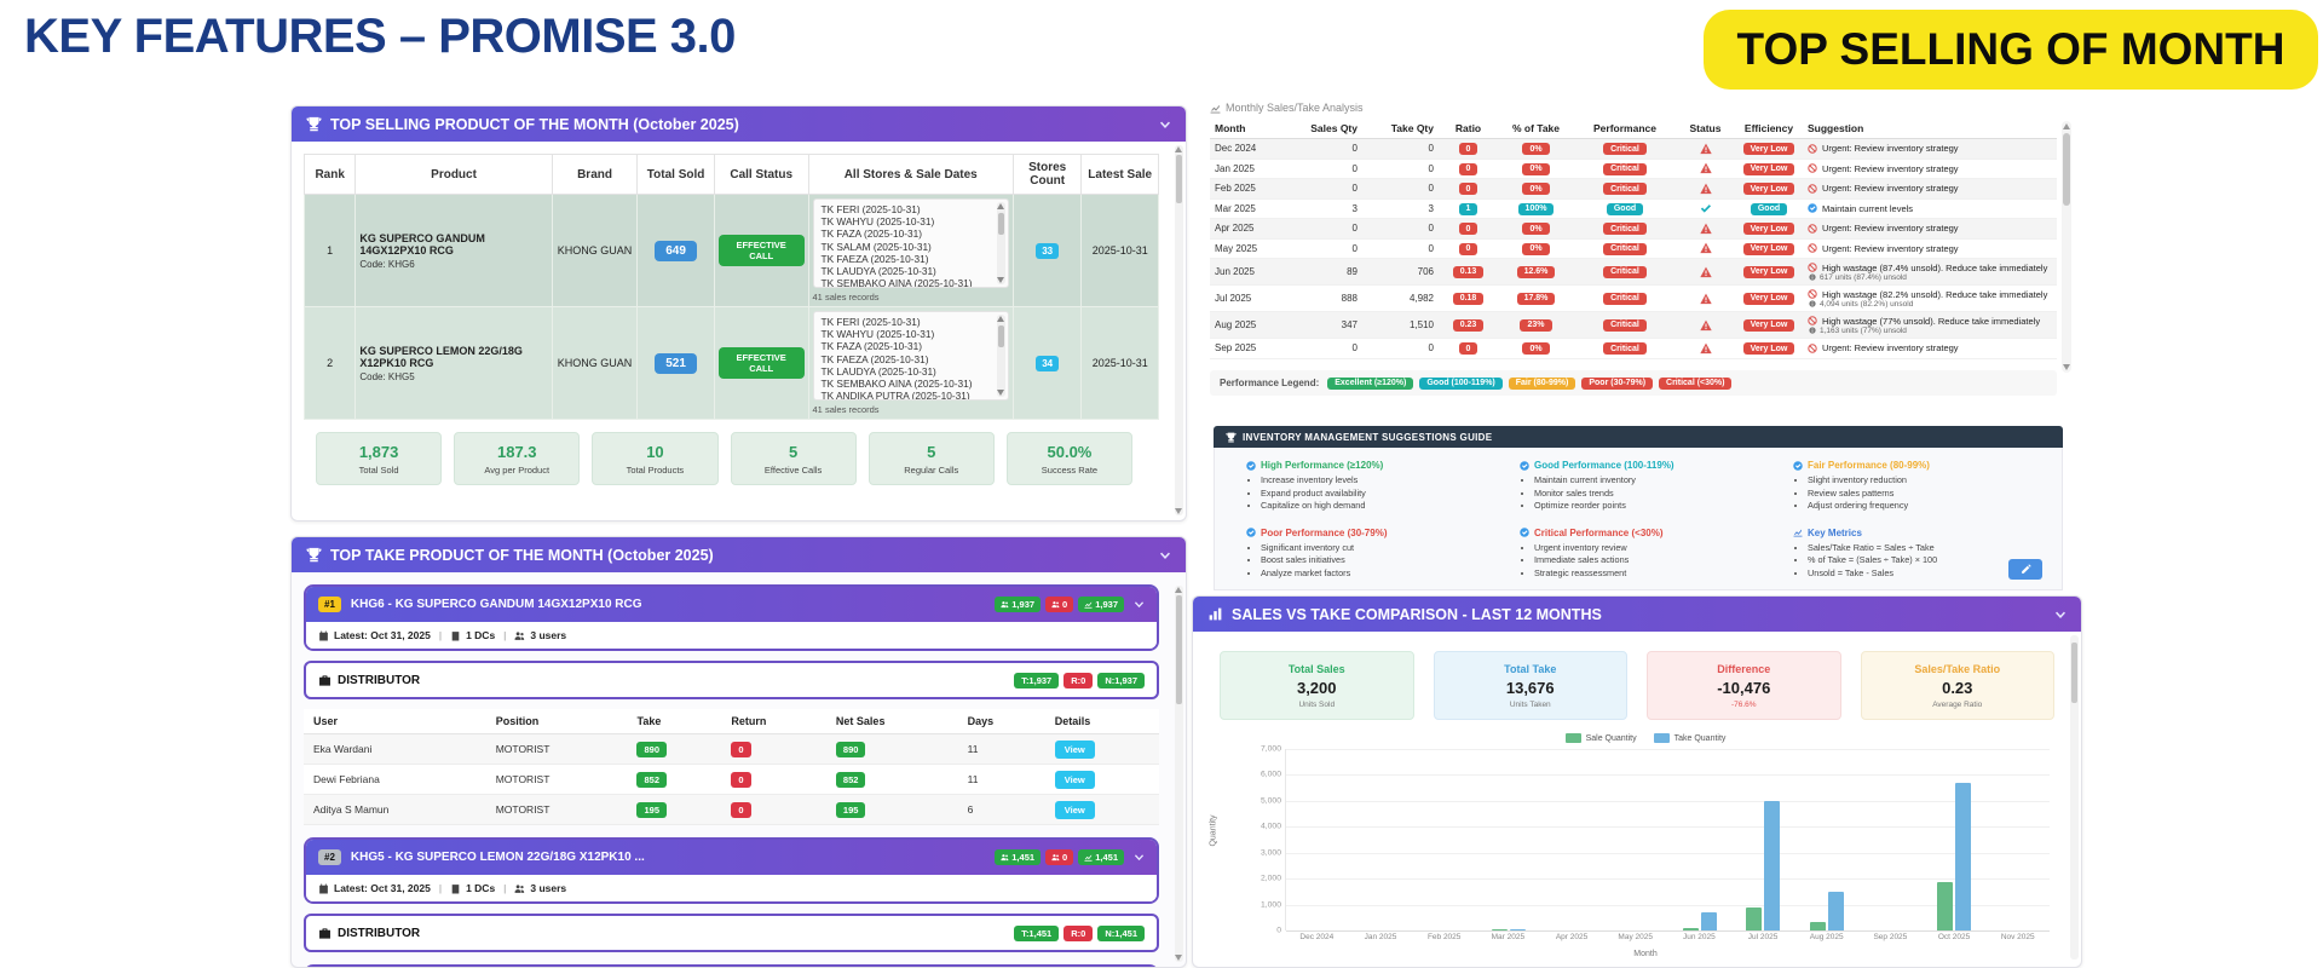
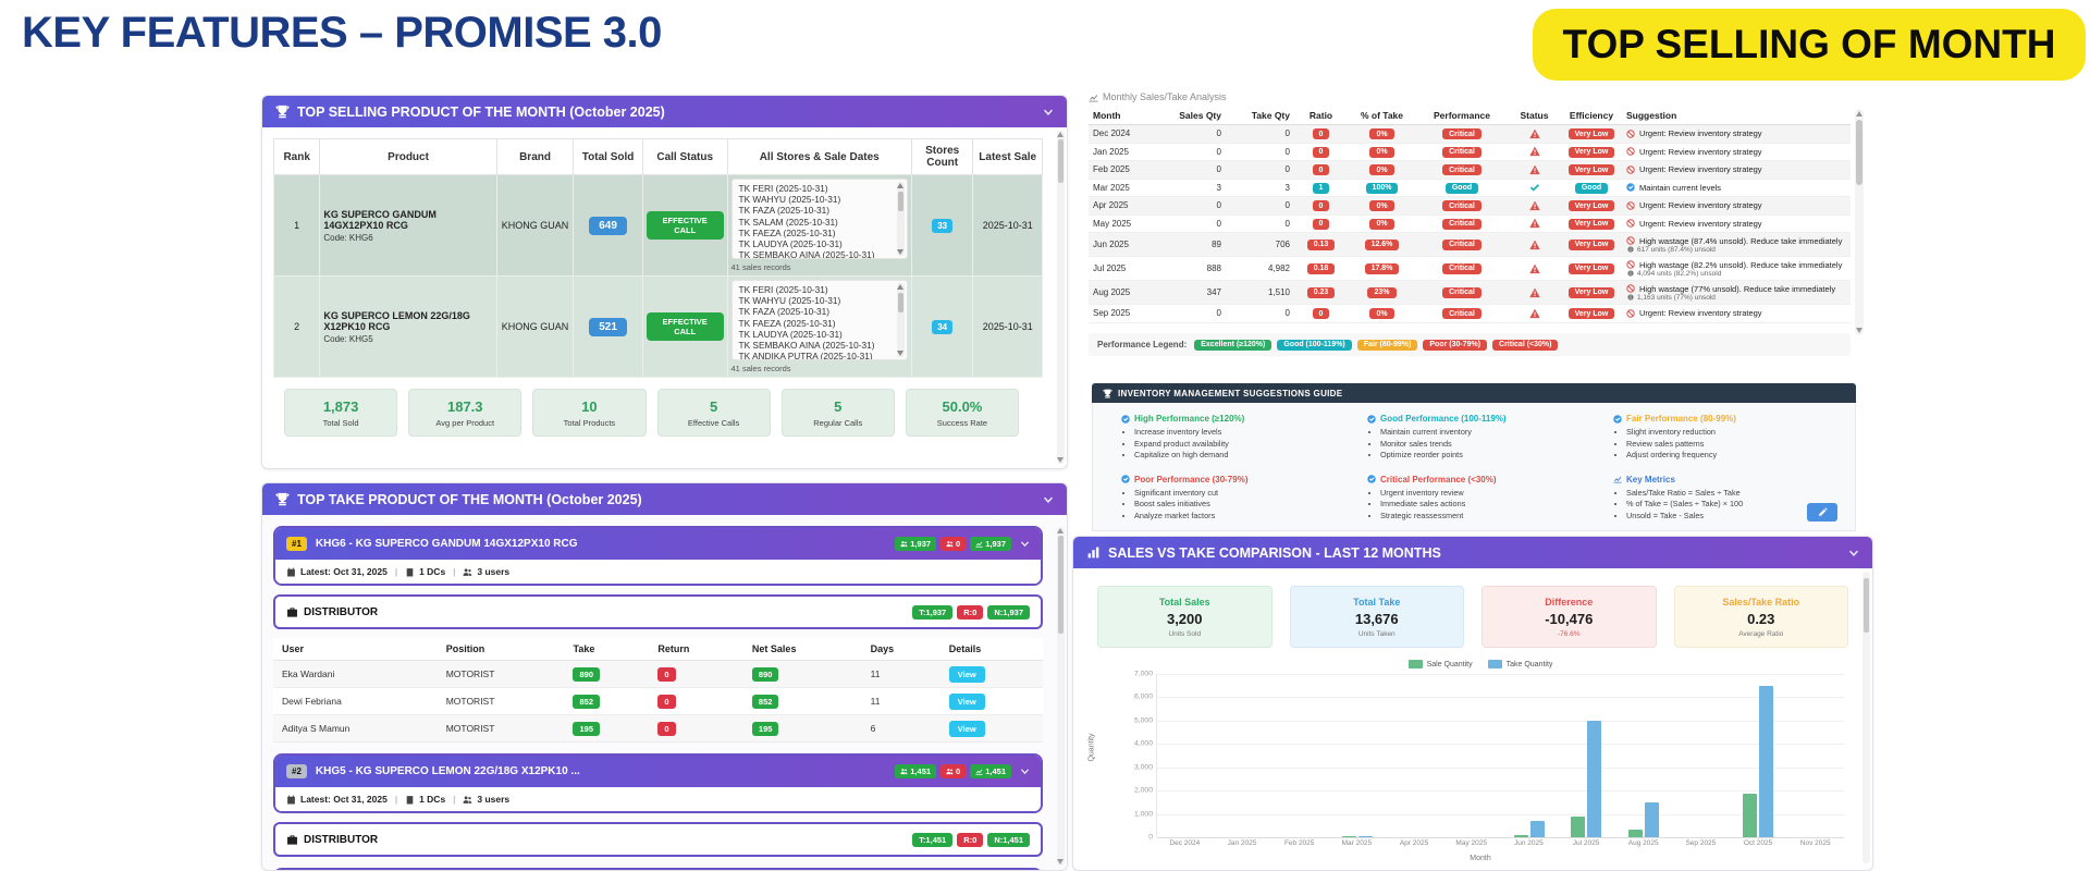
Take Quantity/Oct 2025: 5700 -> 6500
